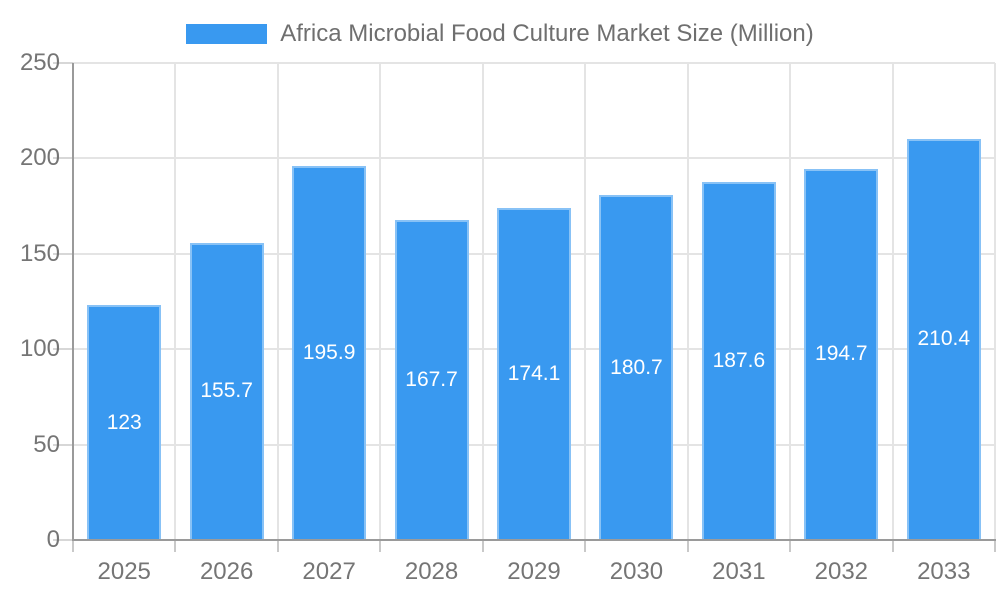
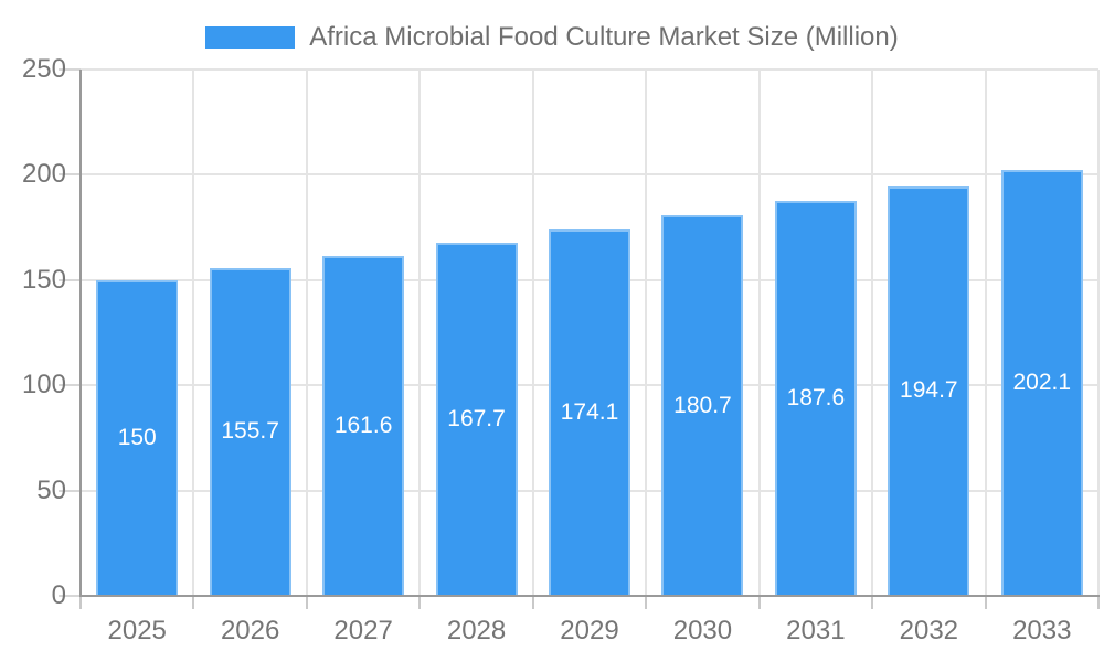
2025: 123 -> 150
2027: 195.9 -> 161.6
2033: 210.4 -> 202.1
